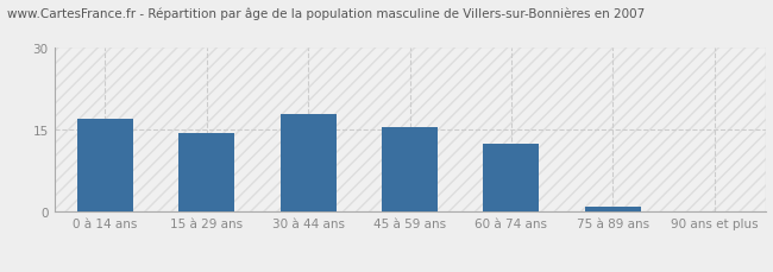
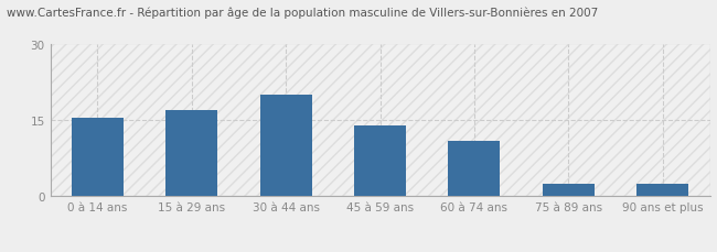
0 à 14 ans: 17.0 -> 15.5
15 à 29 ans: 14.5 -> 17.0
30 à 44 ans: 18.0 -> 20.0
45 à 59 ans: 15.5 -> 14.0
60 à 74 ans: 12.5 -> 11.0
75 à 89 ans: 1.0 -> 2.5
90 ans et plus: 0.1 -> 2.5
